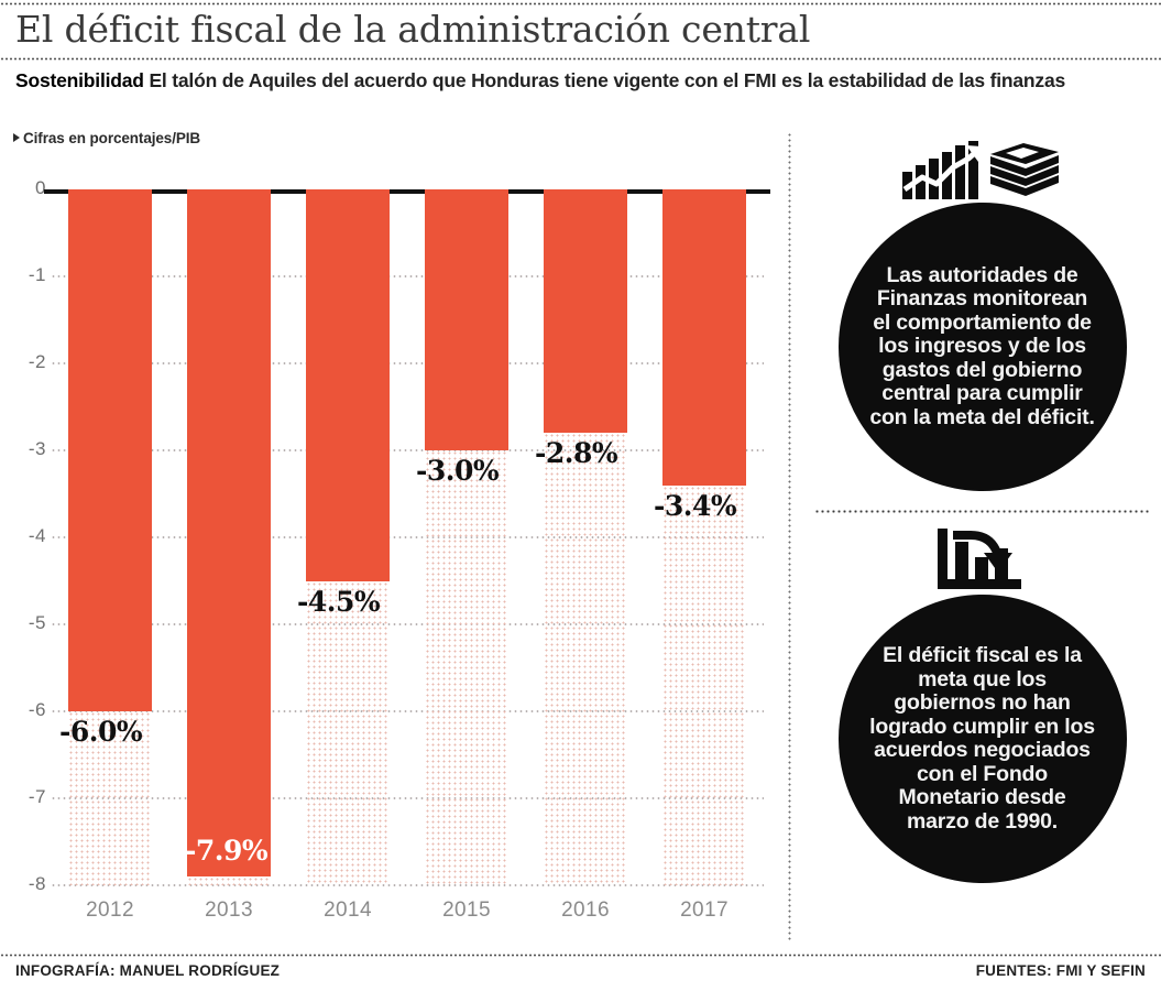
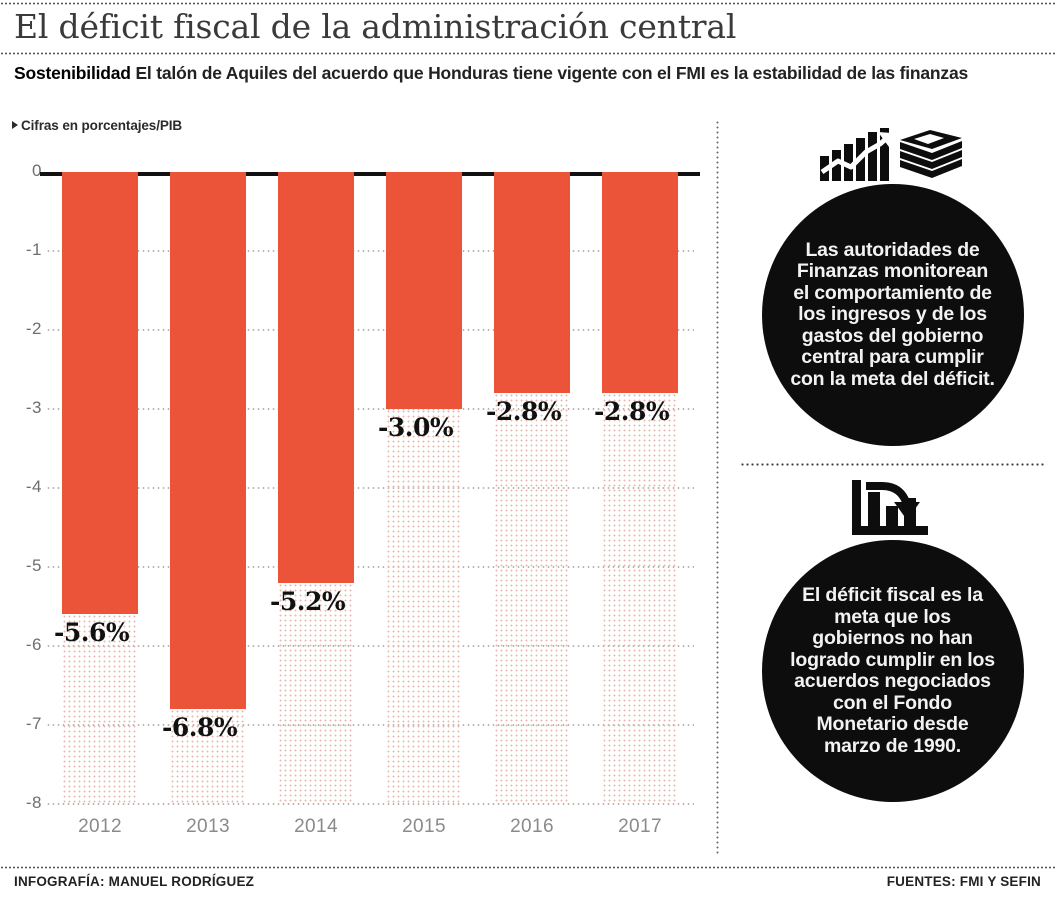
2012: -6.0% -> -5.6%
2013: -7.9% -> -6.8%
2014: -4.5% -> -5.2%
2017: -3.4% -> -2.8%
